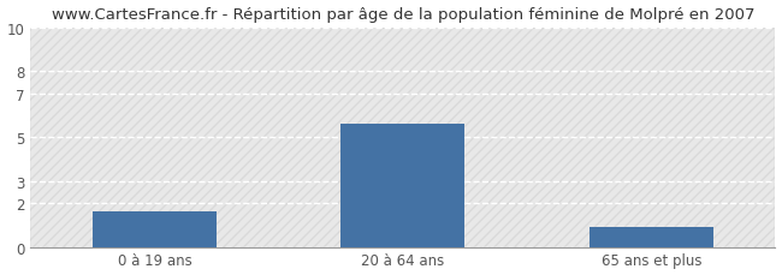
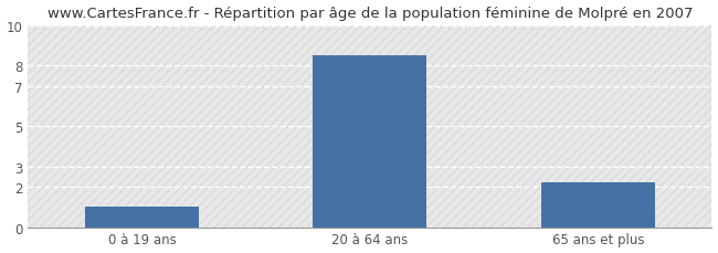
0 à 19 ans: 1.6 -> 1.0
20 à 64 ans: 5.6 -> 8.5
65 ans et plus: 0.9 -> 2.2
